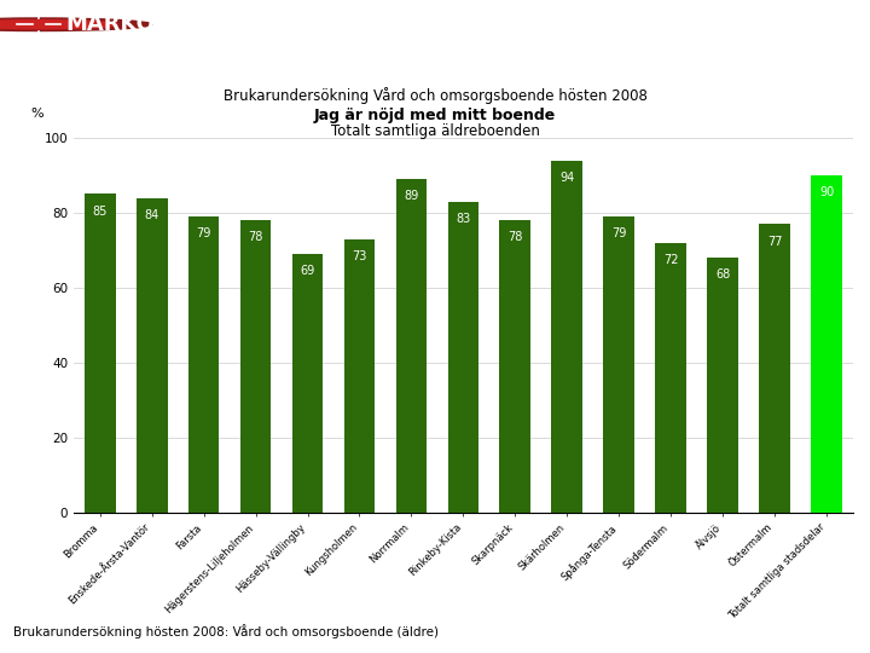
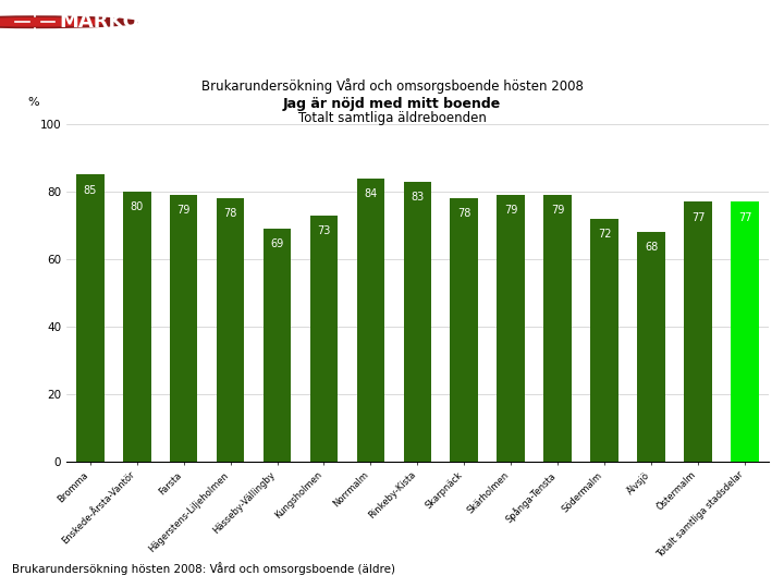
Enskede-Årsta-Vantör: 84 -> 80
Norrmalm: 89 -> 84
Skärholmen: 94 -> 79
Totalt samtliga stadsdelar: 90 -> 77
